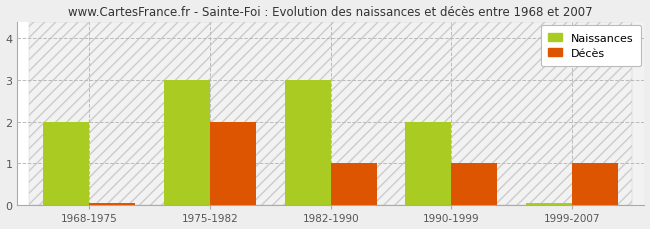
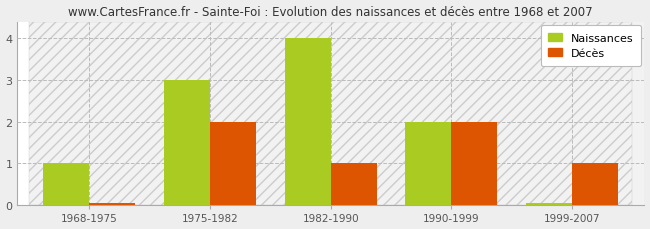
Naissances/1968-1975: 2.00 -> 1.00
Naissances/1982-1990: 3.00 -> 4.00
Décès/1990-1999: 1.00 -> 2.00
